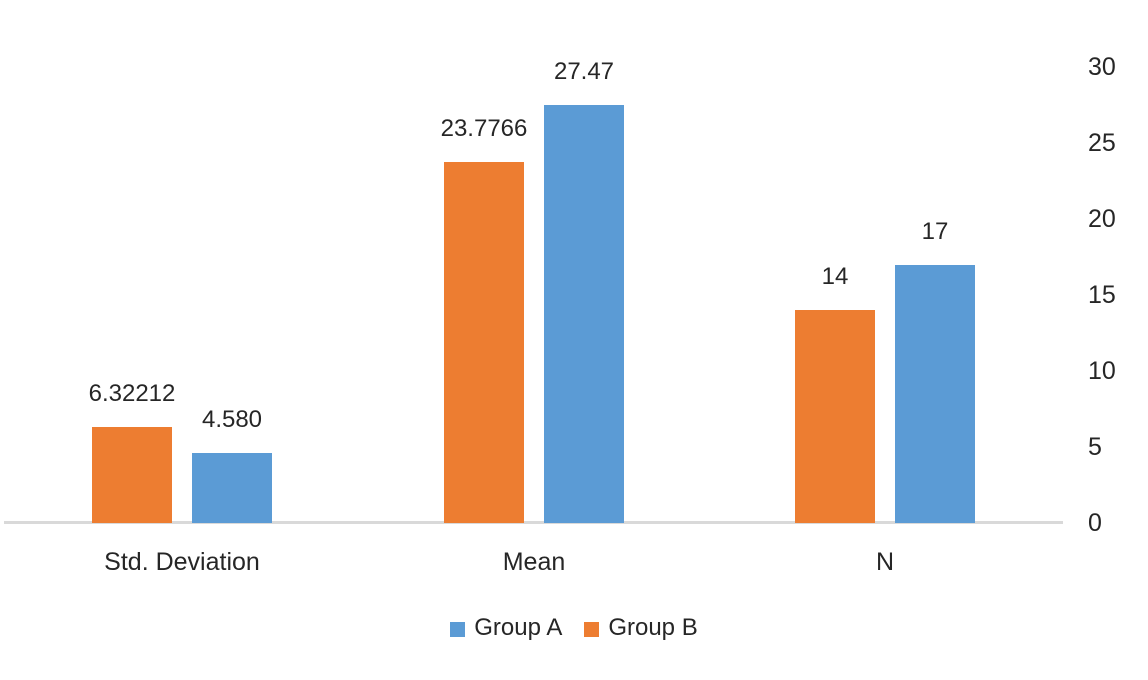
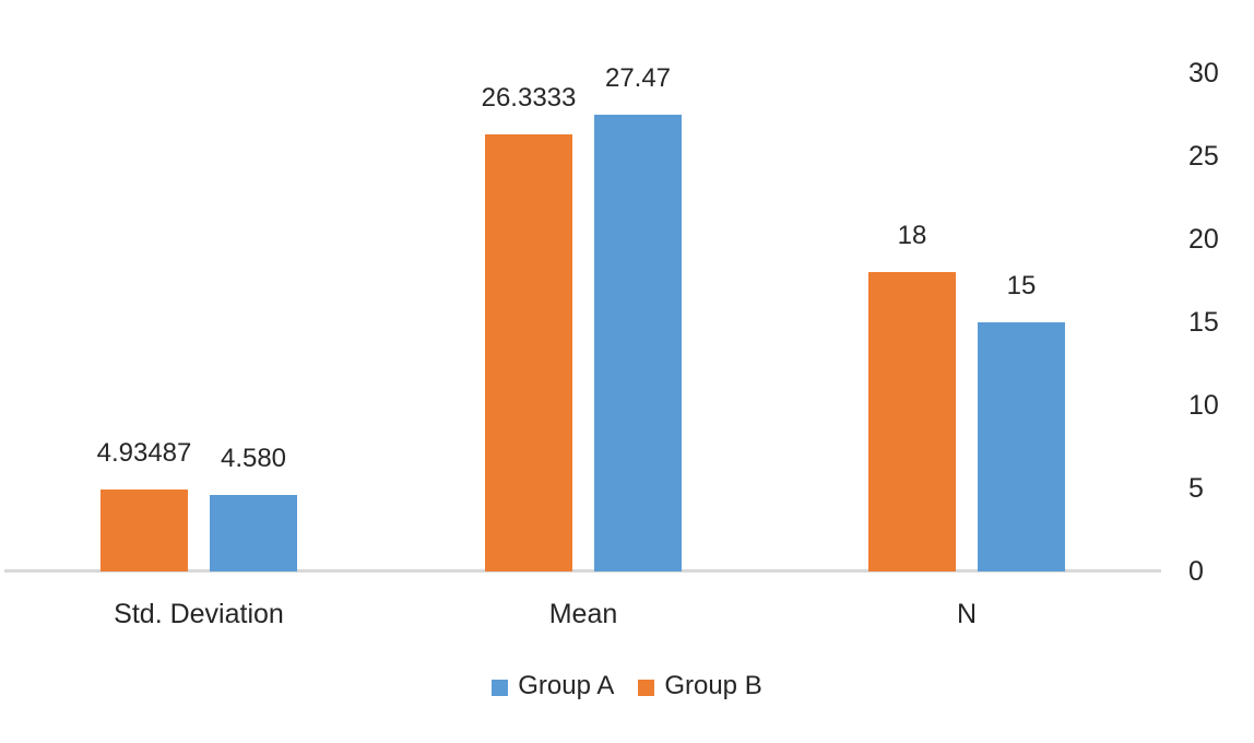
Group B/Std. Deviation: 6.32212 -> 4.93487
Group B/Mean: 23.7766 -> 26.3333
Group B/N: 14 -> 18
Group A/N: 17 -> 15
